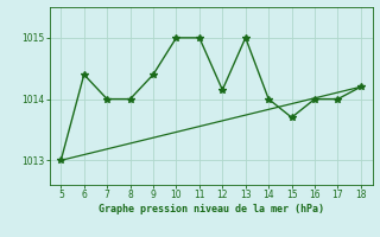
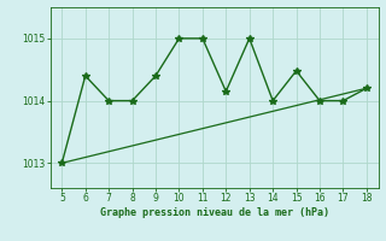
15: 1013.70 -> 1014.48
